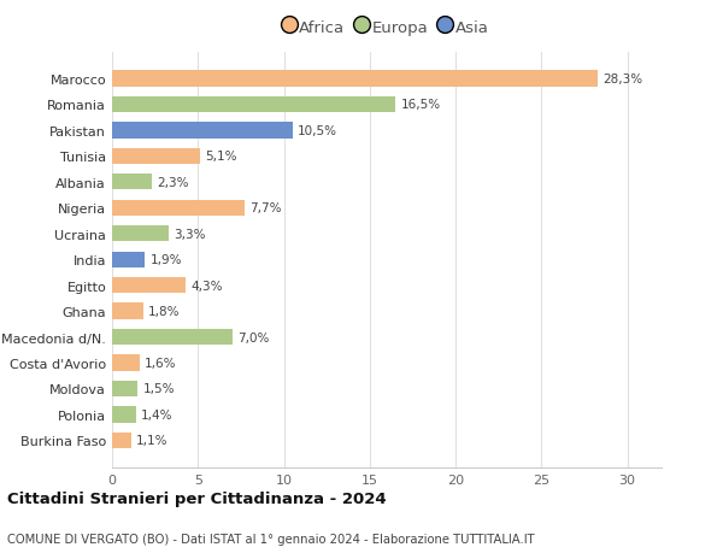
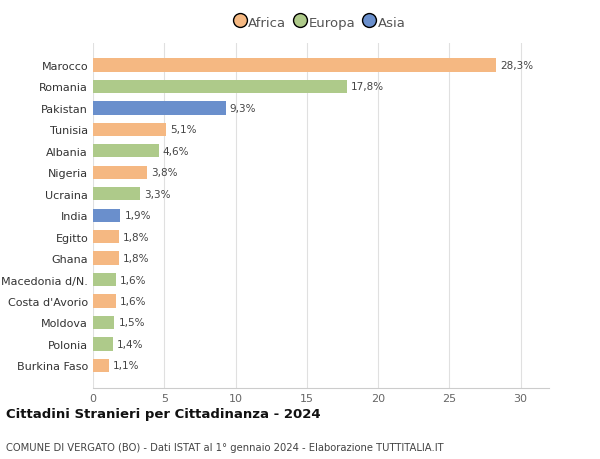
Romania: 16,5% -> 17,8%
Pakistan: 10,5% -> 9,3%
Albania: 2,3% -> 4,6%
Nigeria: 7,7% -> 3,8%
Egitto: 4,3% -> 1,8%
Macedonia d/N.: 7,0% -> 1,6%
